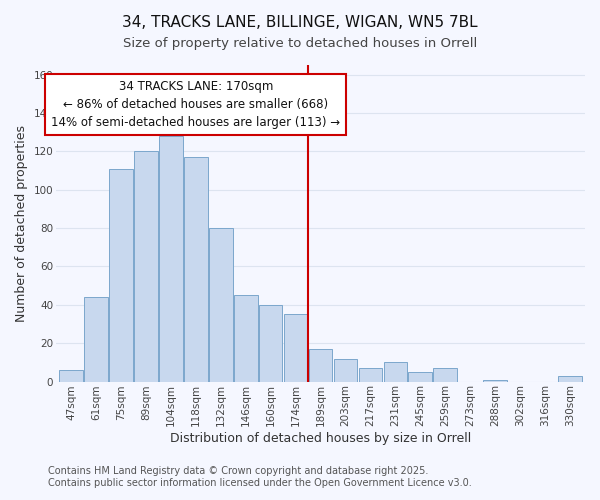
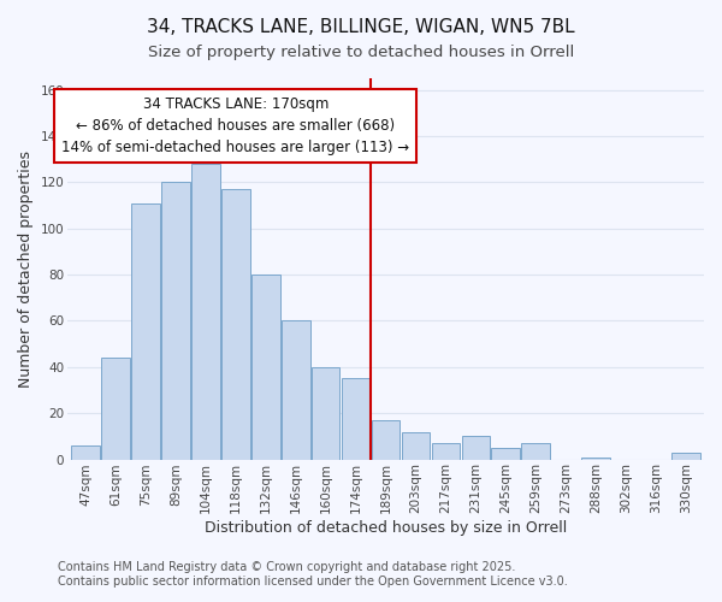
146sqm: 45 -> 60
